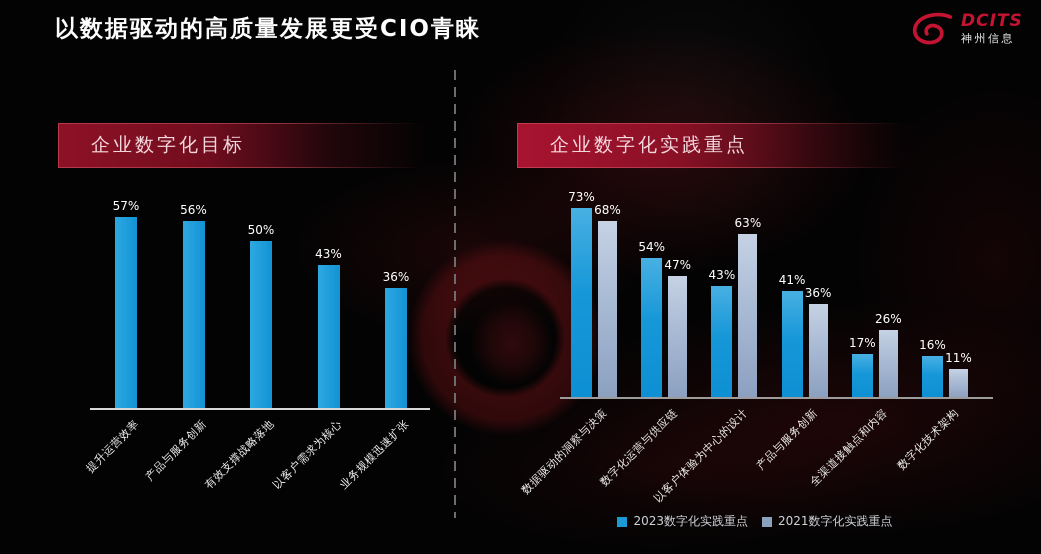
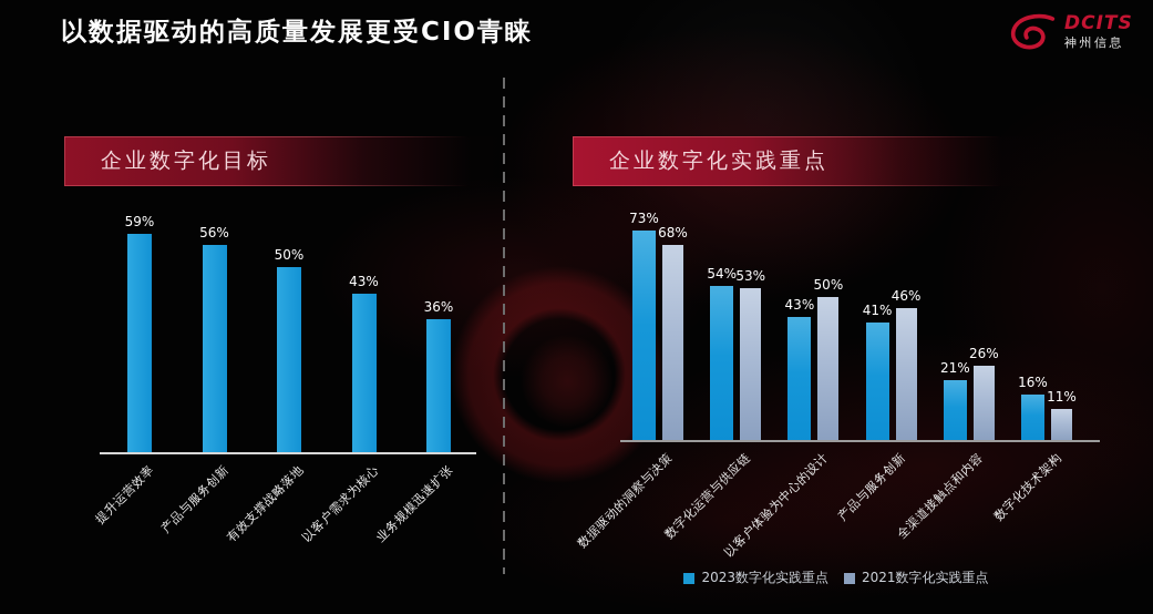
企业数字化目标/提升运营效率: 57% -> 59%
企业数字化实践重点/2021数字化实践重点/数字化运营与供应链: 47% -> 53%
企业数字化实践重点/2021数字化实践重点/以客户体验为中心的设计: 63% -> 50%
企业数字化实践重点/2021数字化实践重点/产品与服务创新: 36% -> 46%
企业数字化实践重点/2023数字化实践重点/全渠道接触点和内容: 17% -> 21%
